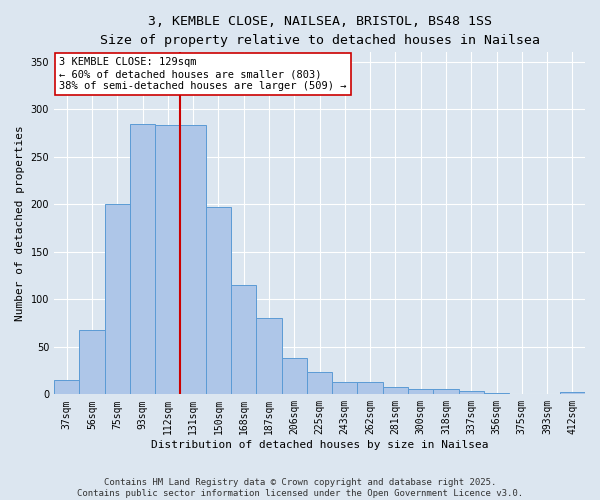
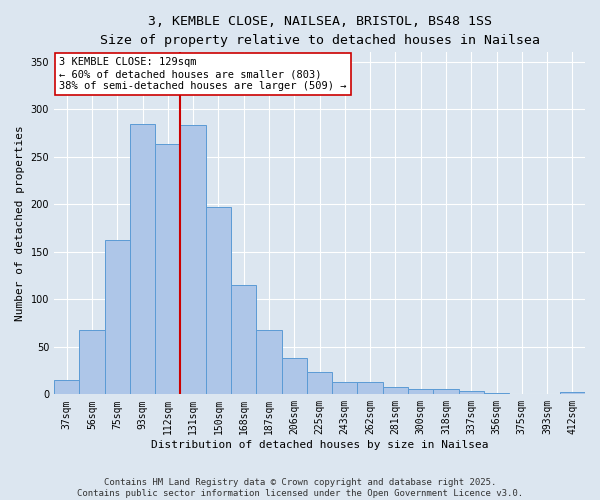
75sqm: 200 -> 162
112sqm: 283 -> 264
187sqm: 80 -> 68
